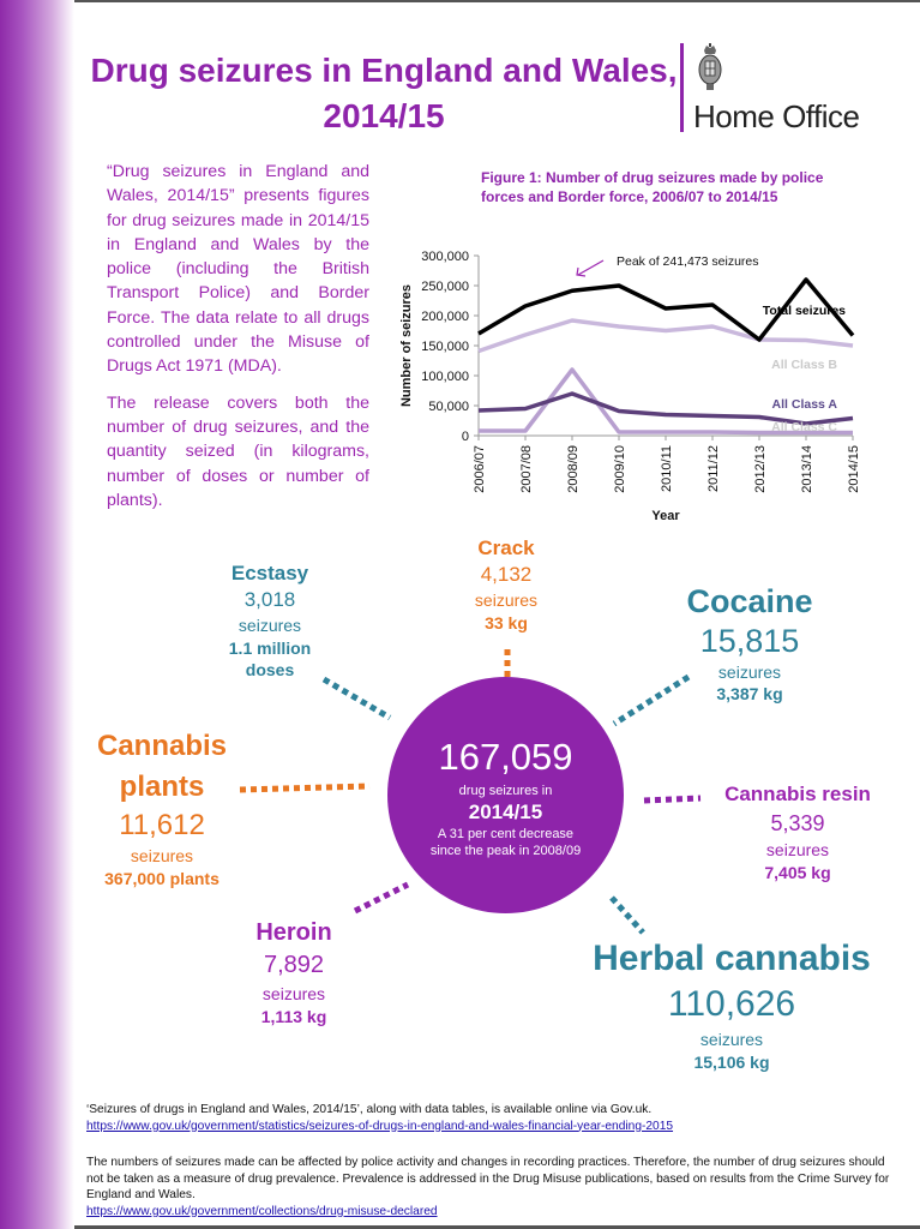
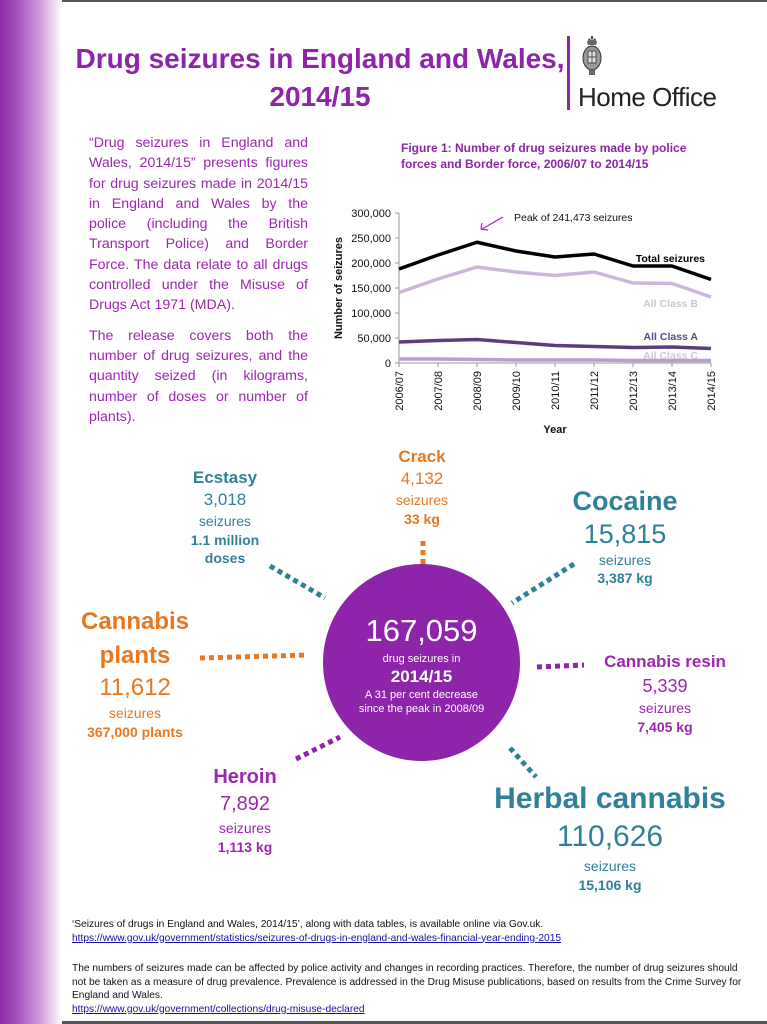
Total seizures/2006/07: 170000 -> 190000
All Class A/2008/09: 70000 -> 50000
All Class C/2008/09: 110000 -> 10000
Total seizures/2009/10: 250000 -> 220000
Total seizures/2012/13: 160000 -> 190000
Total seizures/2013/14: 260000 -> 190000
All Class A/2013/14: 20000 -> 30000
All Class B/2014/15: 150000 -> 130000
